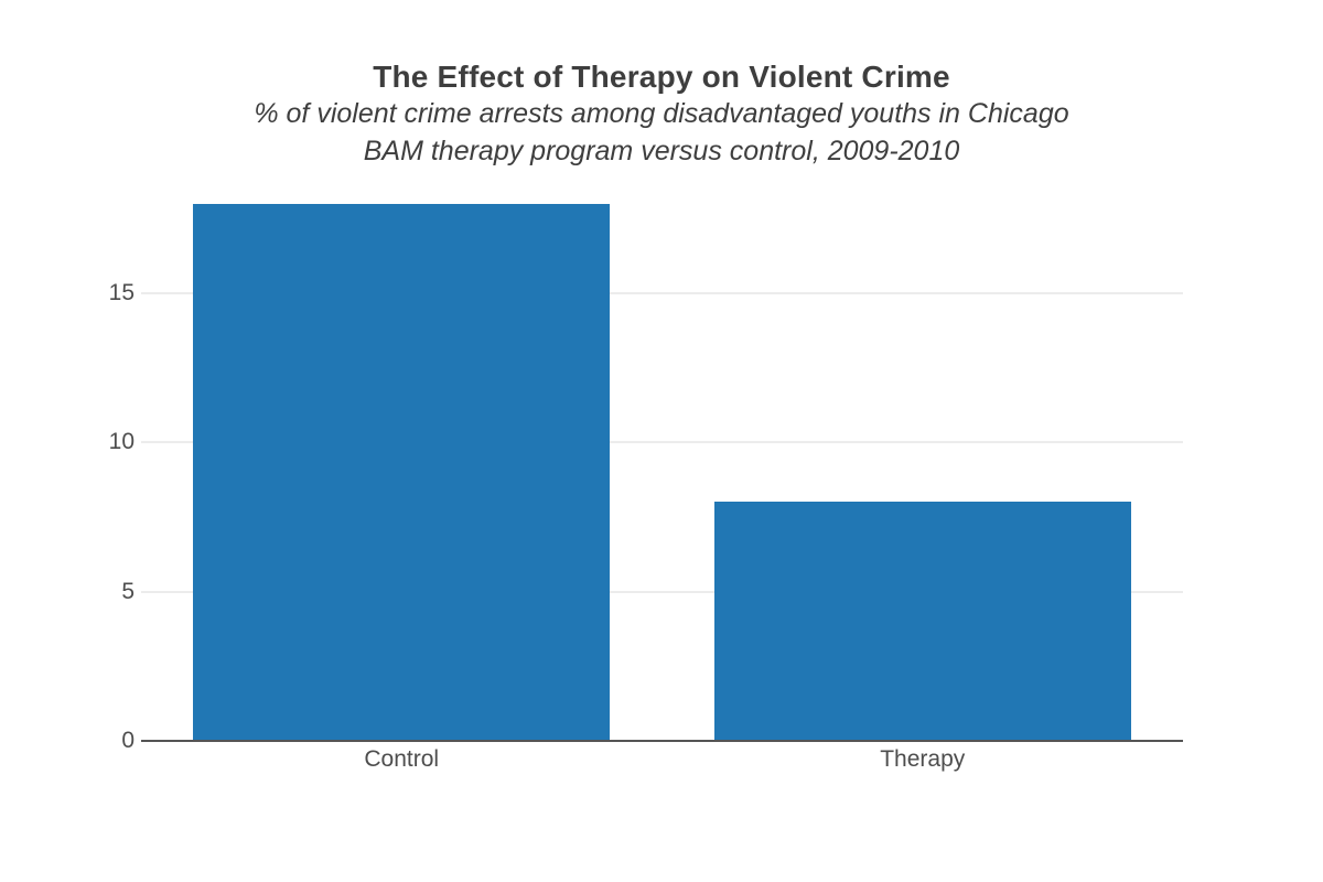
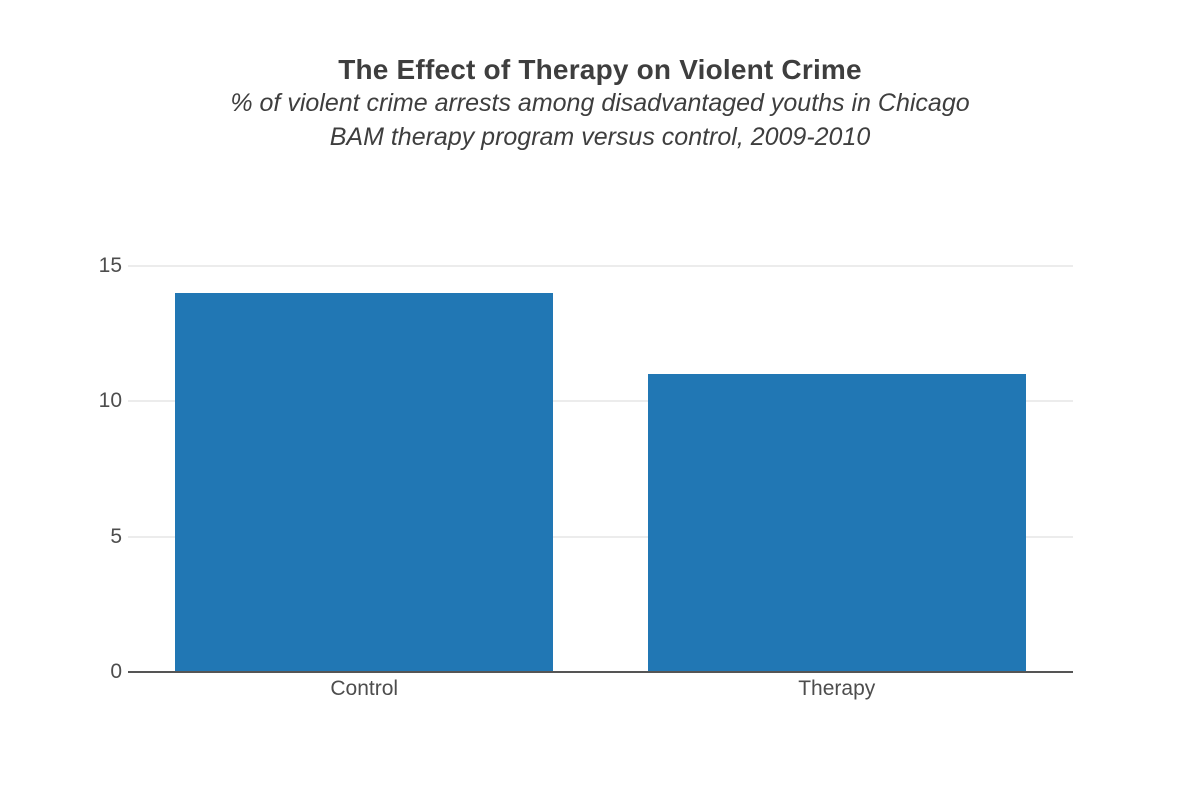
Control: 18 -> 14
Therapy: 8 -> 11
